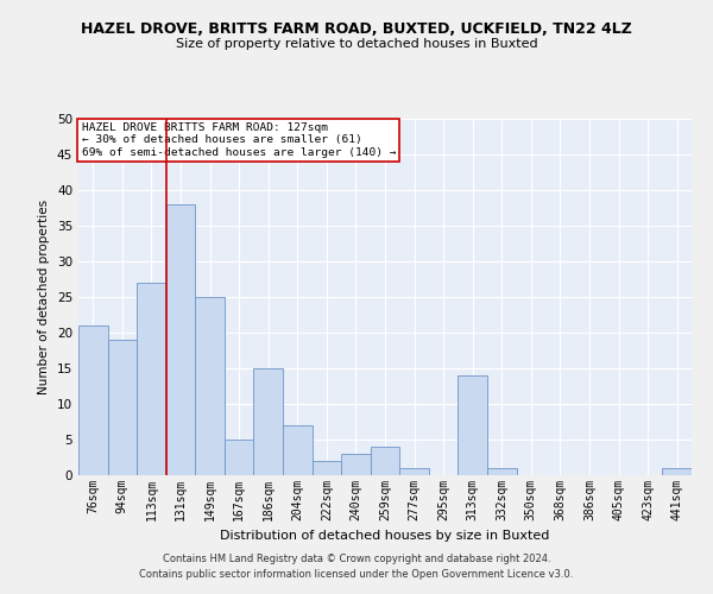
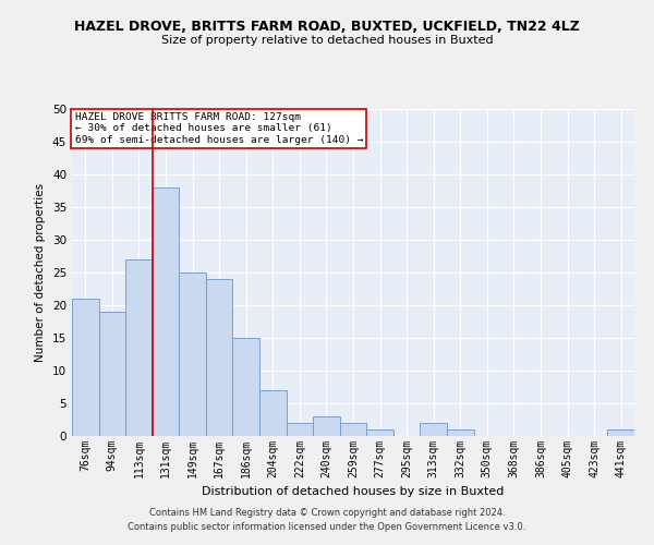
167sqm: 5 -> 24
259sqm: 4 -> 2
313sqm: 14 -> 2
